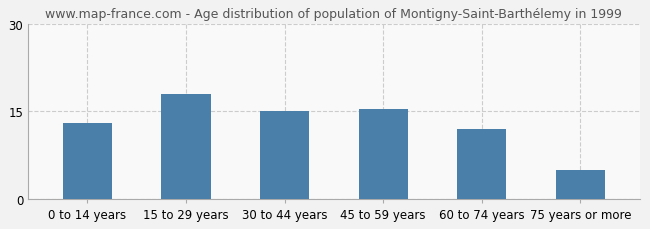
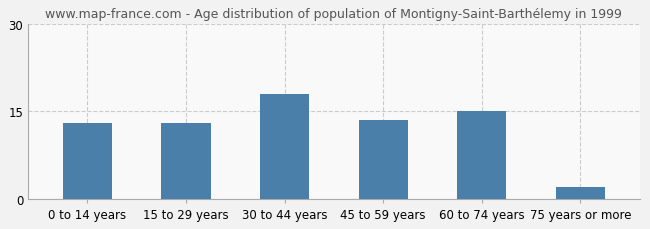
15 to 29 years: 18.0 -> 13.0
30 to 44 years: 15.0 -> 18.0
45 to 59 years: 15.4 -> 13.5
60 to 74 years: 12.0 -> 15.0
75 years or more: 5.0 -> 2.0
